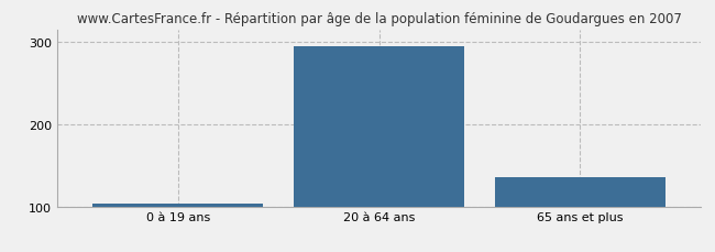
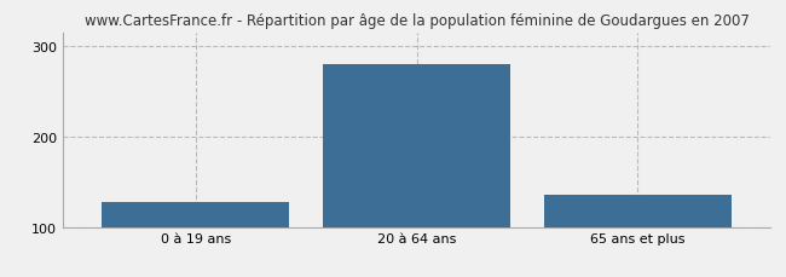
0 à 19 ans: 103 -> 128
20 à 64 ans: 295 -> 280
